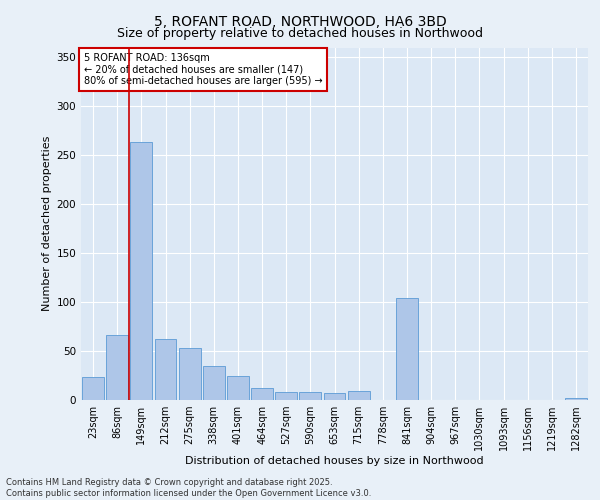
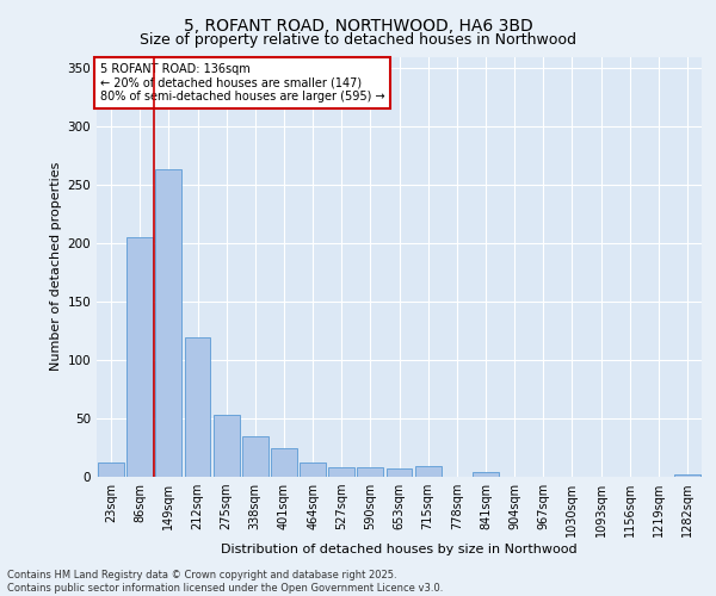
23sqm: 24 -> 12
86sqm: 66 -> 205
212sqm: 62 -> 120
841sqm: 104 -> 4
